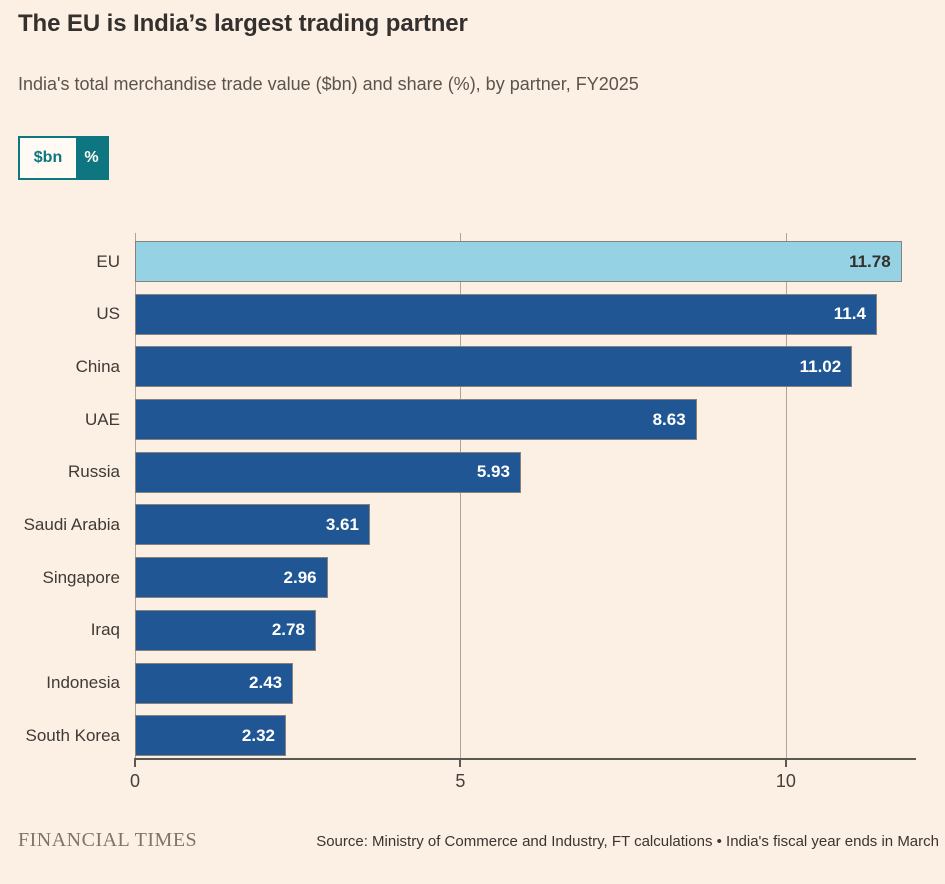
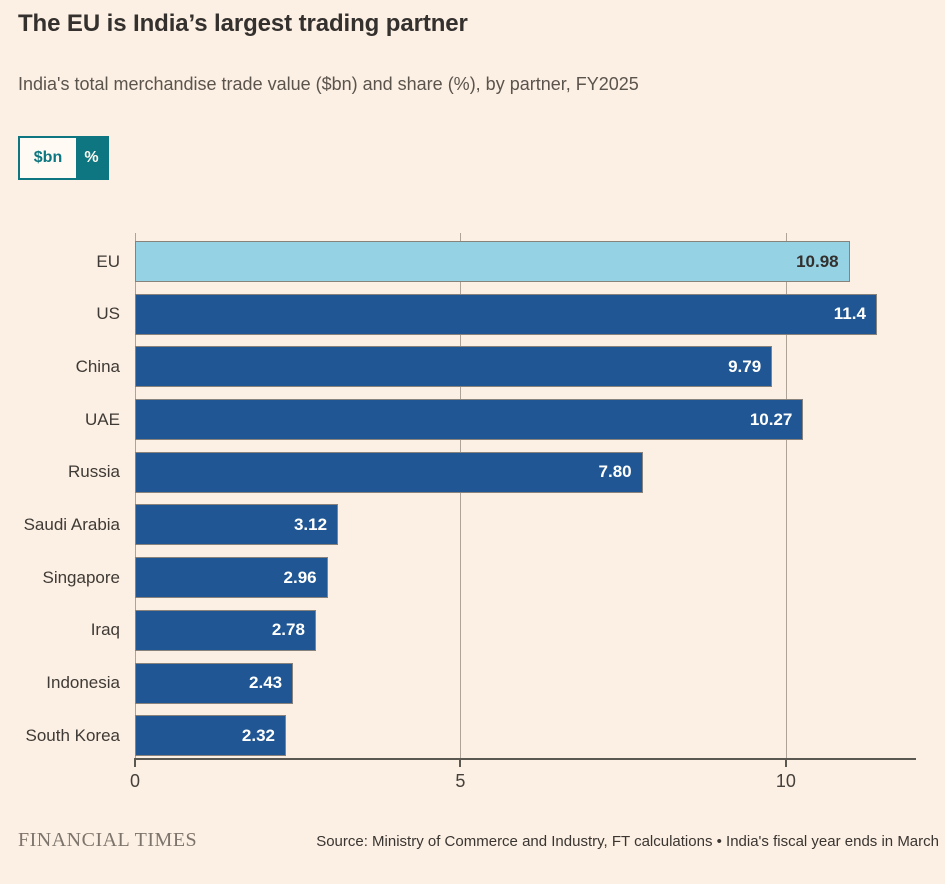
EU: 11.78 -> 10.98
China: 11.02 -> 9.79
UAE: 8.63 -> 10.27
Russia: 5.93 -> 7.80
Saudi Arabia: 3.61 -> 3.12
